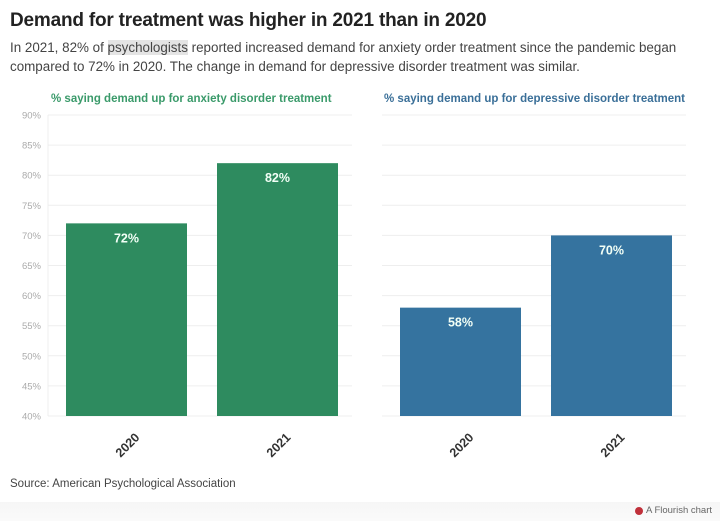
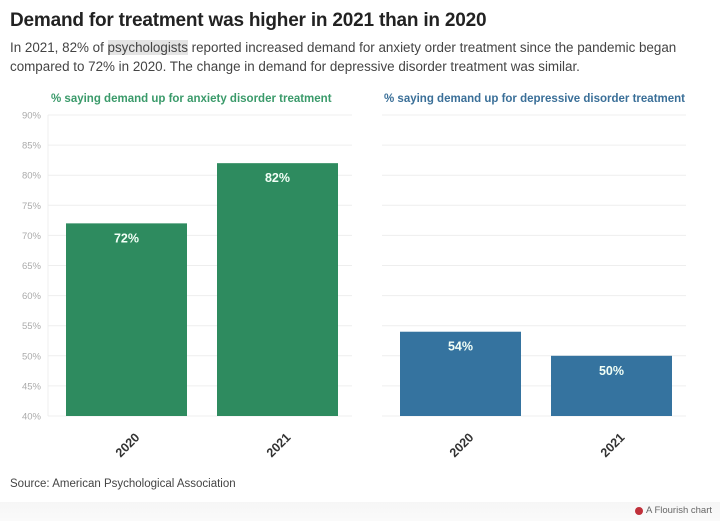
% saying demand up for depressive disorder treatment/2020: 58% -> 54%
% saying demand up for depressive disorder treatment/2021: 70% -> 50%
